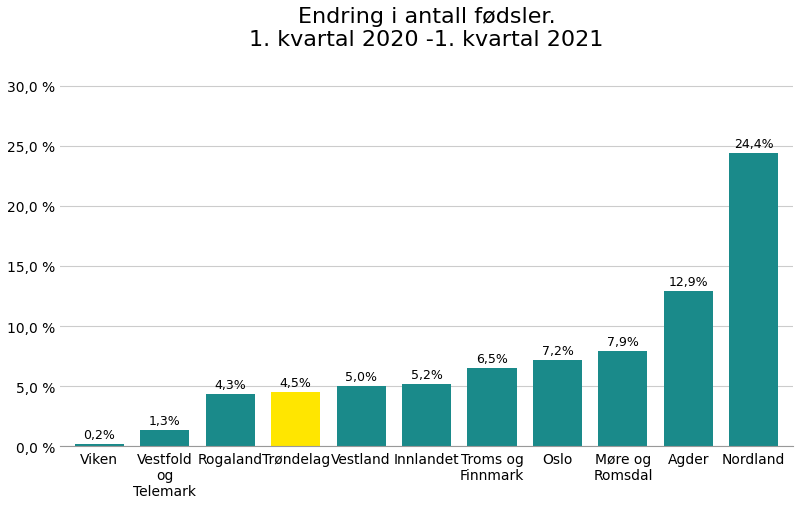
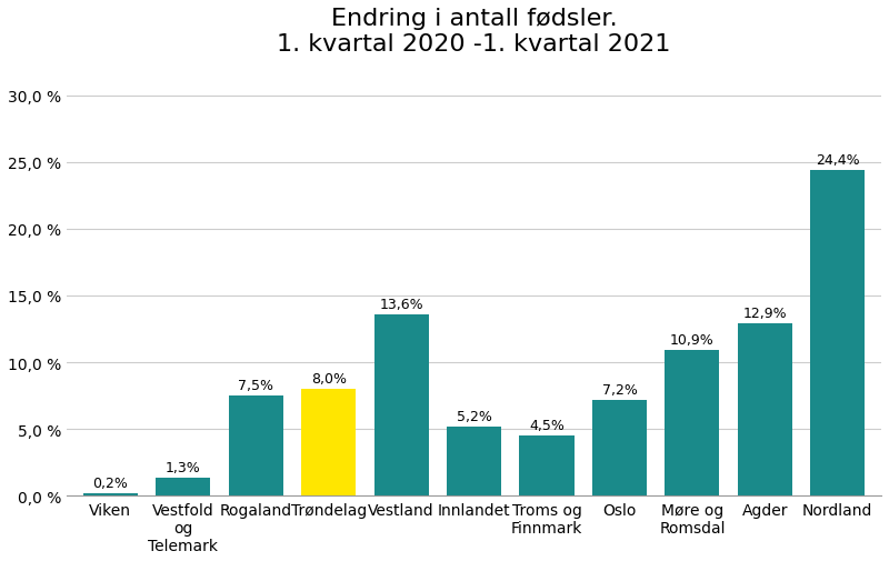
Rogaland: 4,3% -> 7,5%
Trøndelag: 4,5% -> 8,0%
Vestland: 5,0% -> 13,6%
Troms og Finnmark: 6,5% -> 4,5%
Møre og Romsdal: 7,9% -> 10,9%
